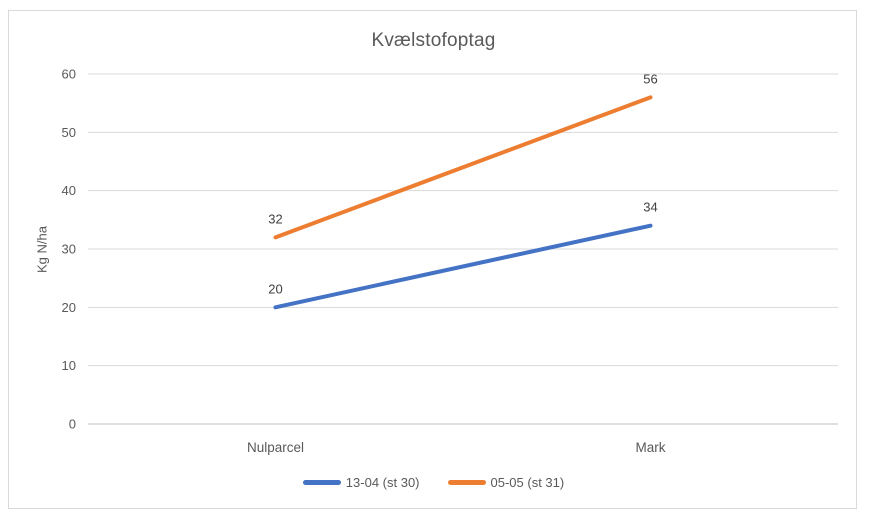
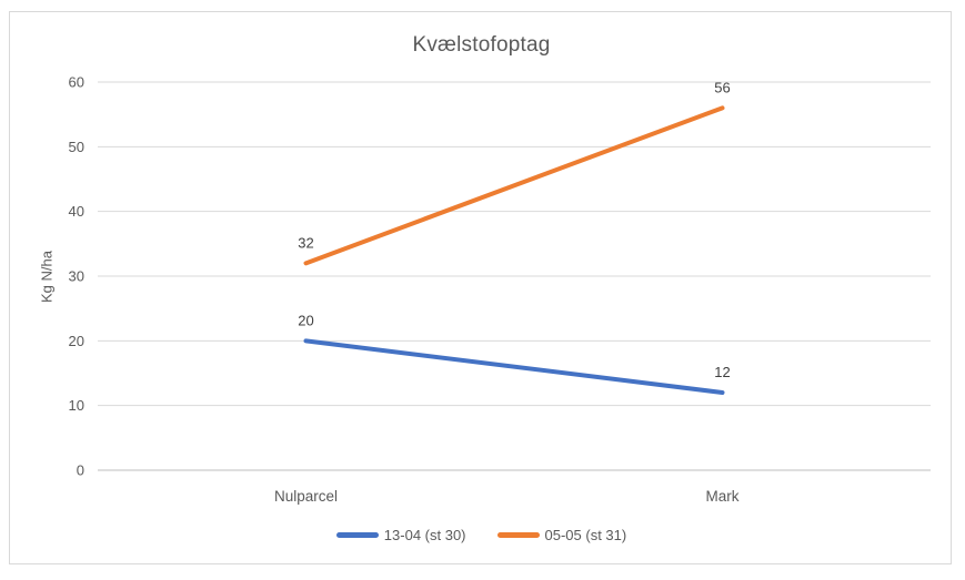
13-04 (st 30)/Mark: 34 -> 12
